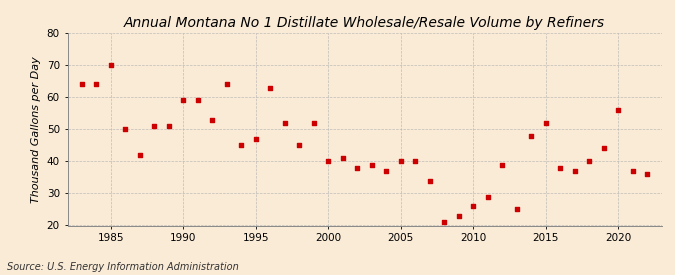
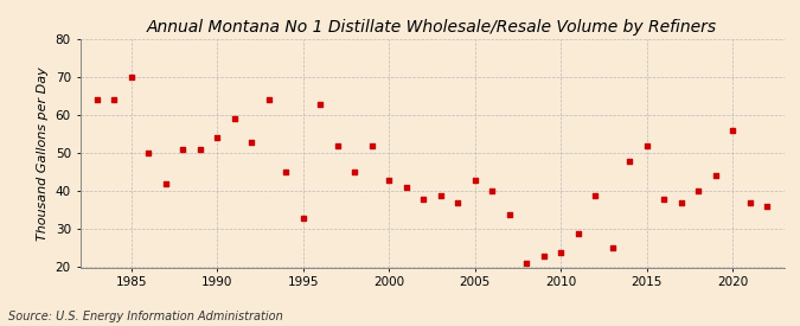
1990: 59 -> 54
1995: 47 -> 33
2000: 40 -> 43
2005: 40 -> 43
2010: 26 -> 24
